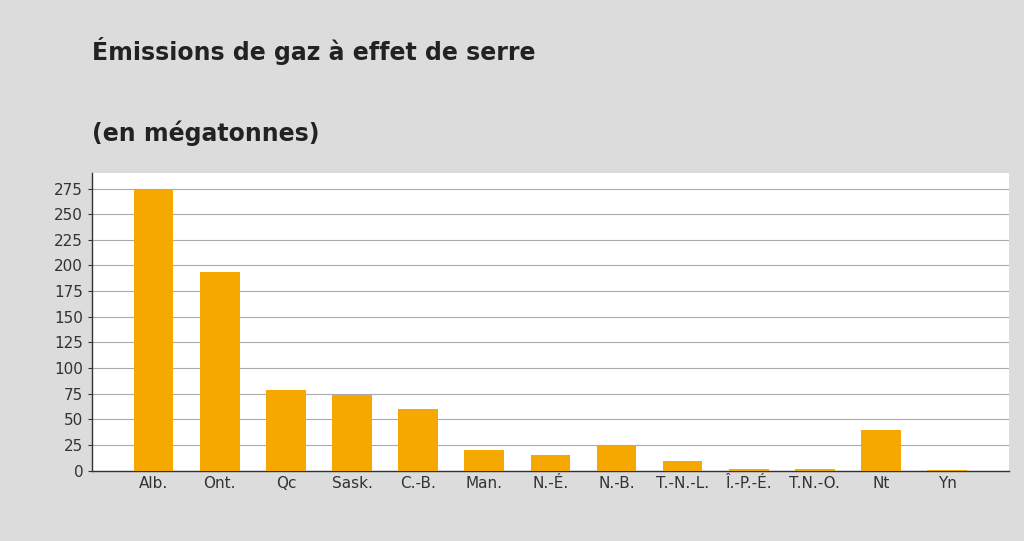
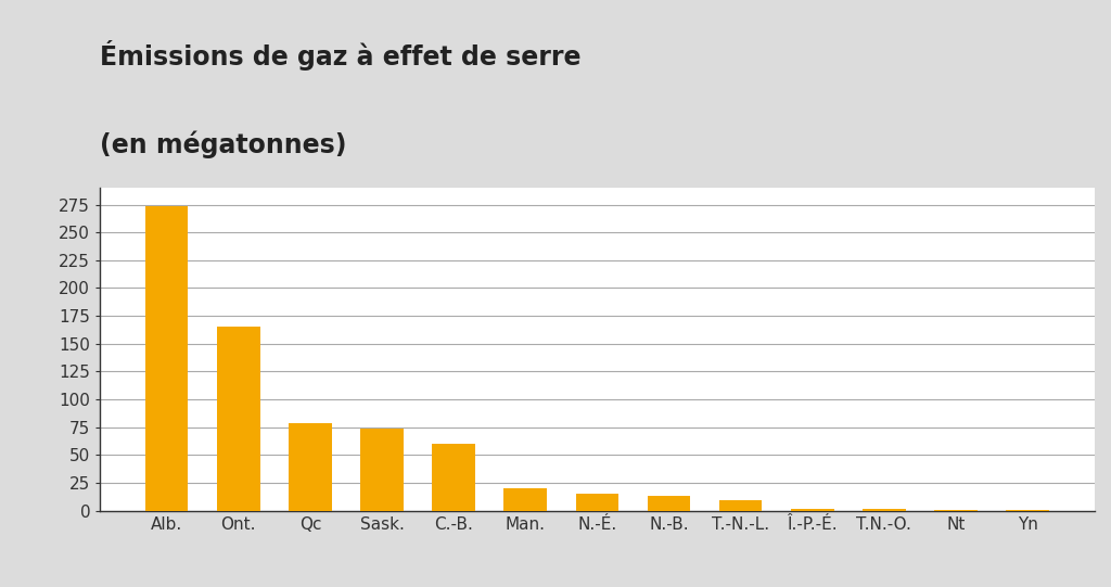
Ont.: 194 -> 165
N.-B.: 24 -> 13
Nt: 40 -> 1
